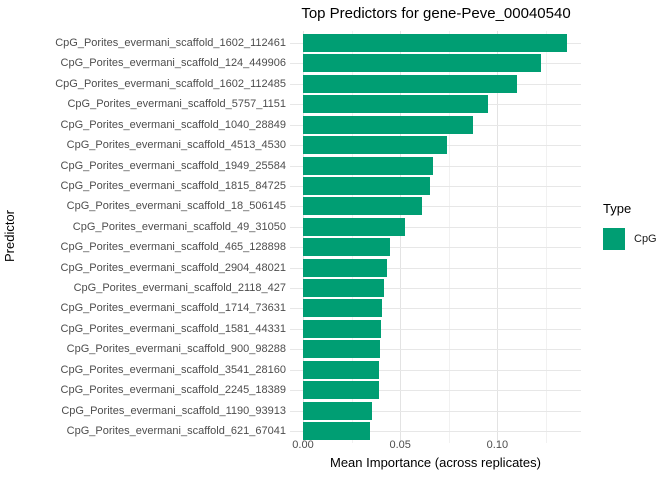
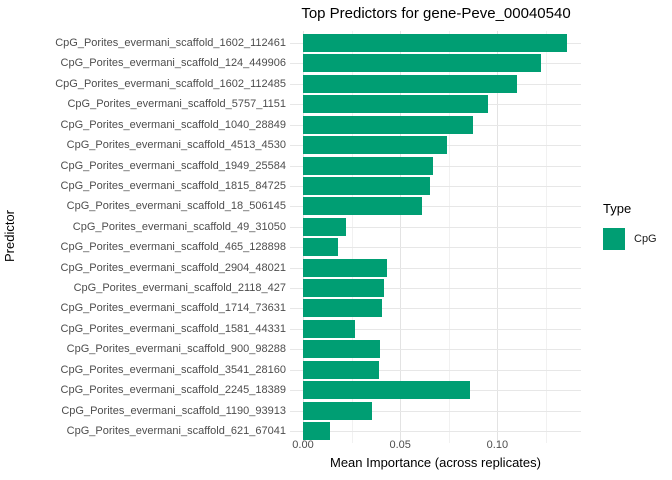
CpG_Porites_evermani_scaffold_49_31050: 0.052 -> 0.022
CpG_Porites_evermani_scaffold_465_128898: 0.045 -> 0.018
CpG_Porites_evermani_scaffold_1581_44331: 0.040 -> 0.027
CpG_Porites_evermani_scaffold_2245_18389: 0.039 -> 0.086
CpG_Porites_evermani_scaffold_621_67041: 0.035 -> 0.014
